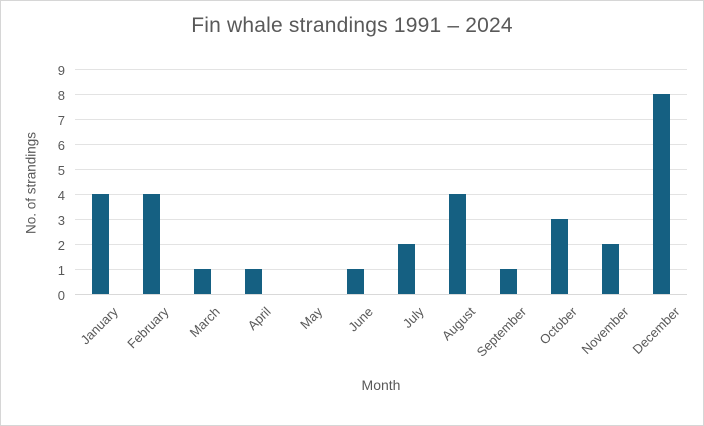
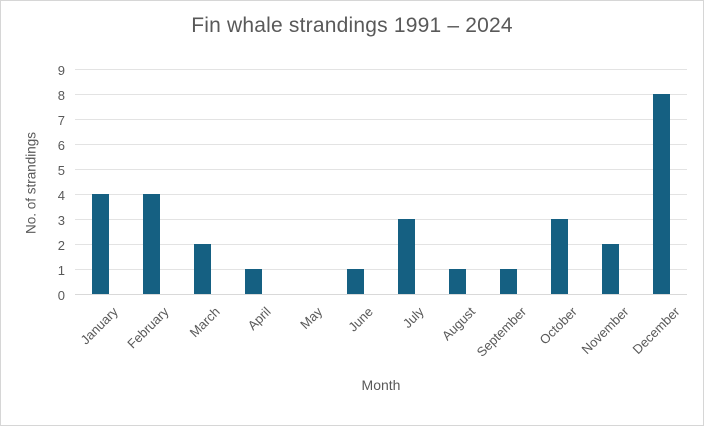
March: 1 -> 2
July: 2 -> 3
August: 4 -> 1
